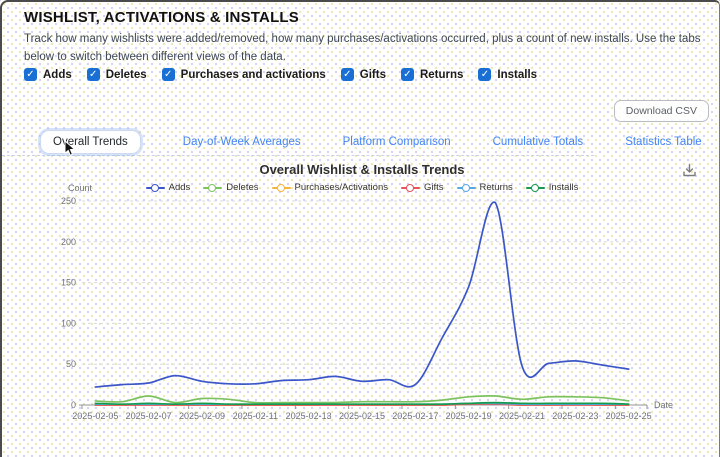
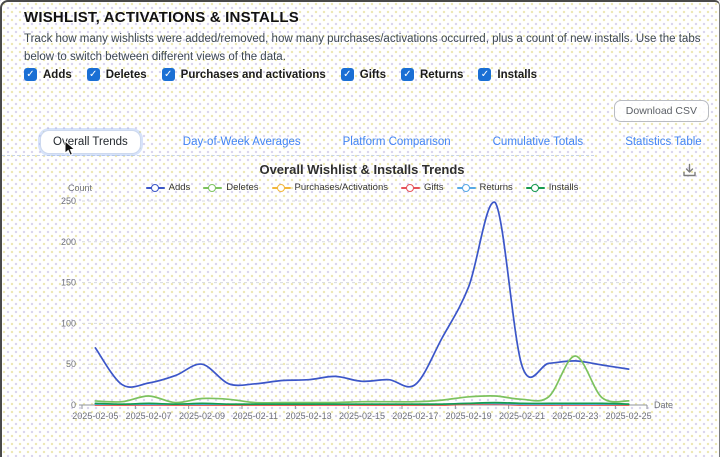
Adds/2025-02-05: 20 -> 70
Adds/2025-02-09: 30 -> 50
Deletes/2025-02-23: 10 -> 60
